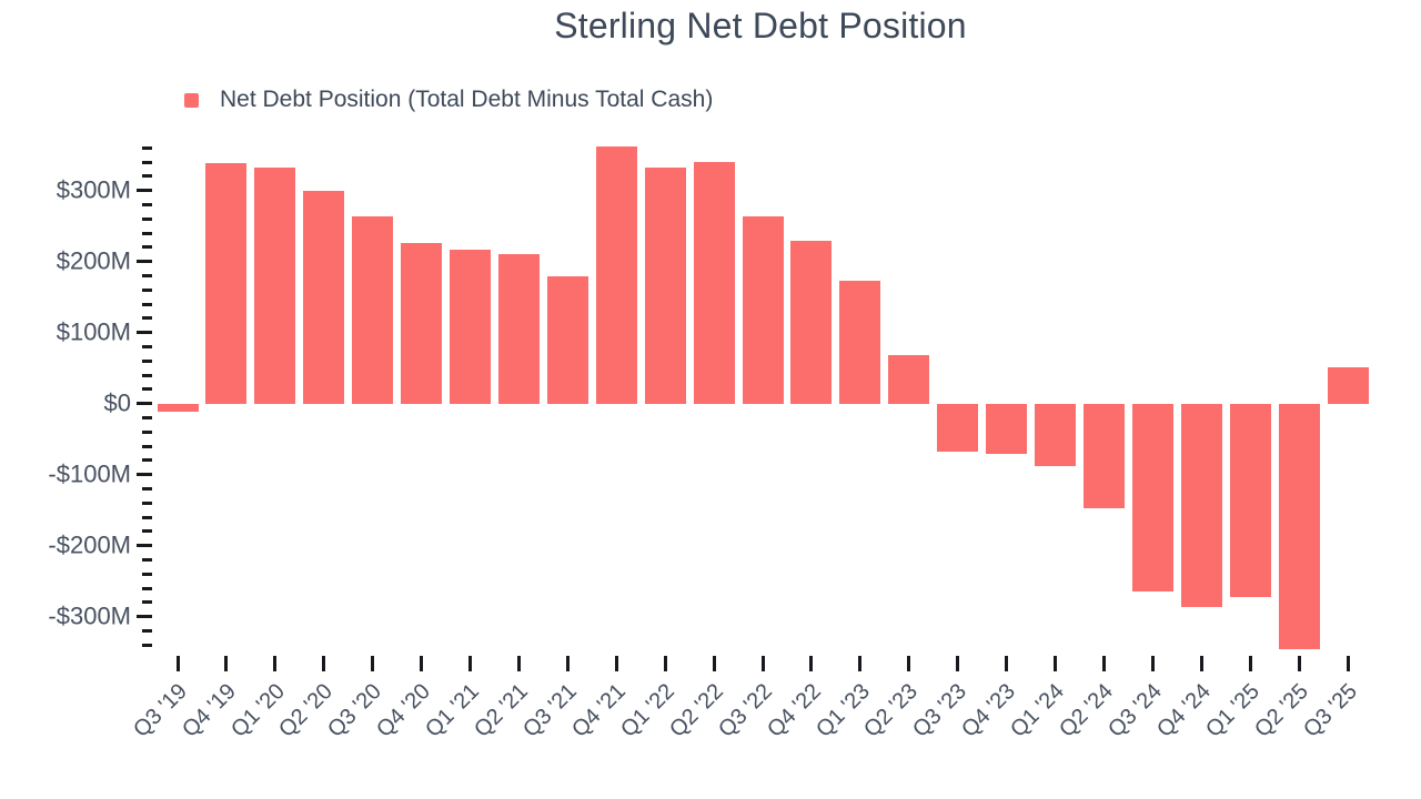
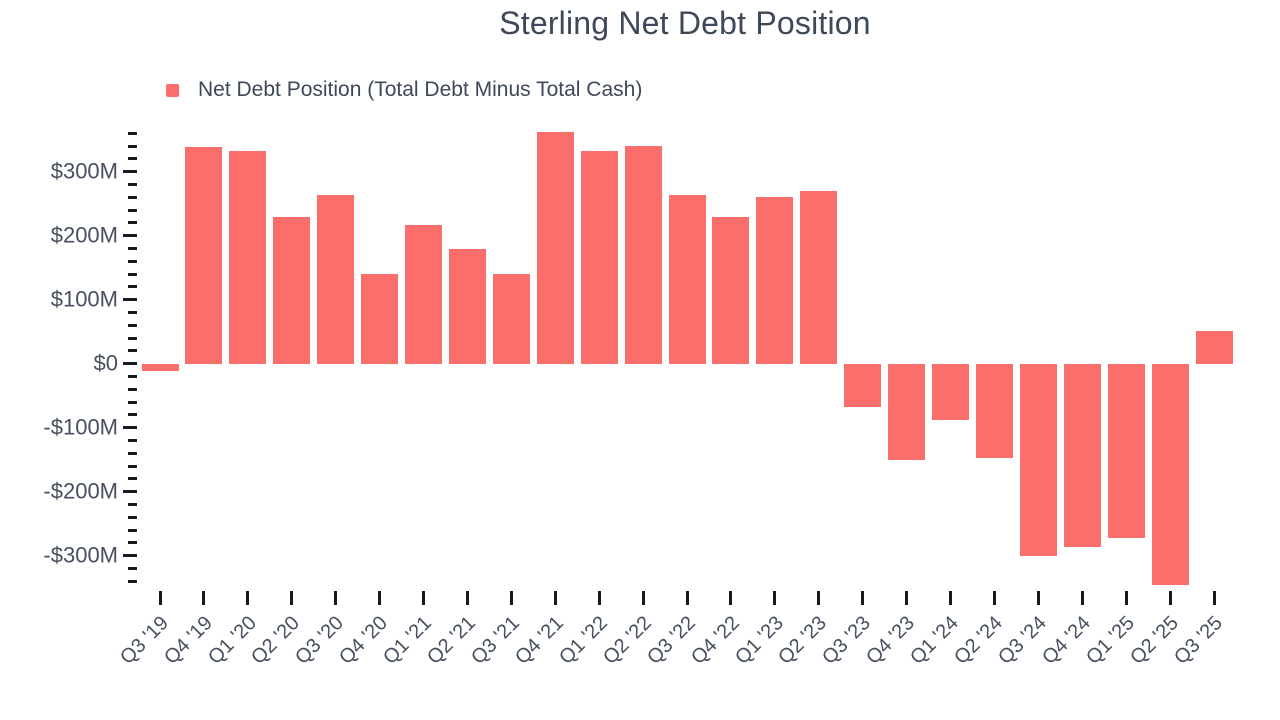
Q2 '20: $300M -> $230M
Q4 '20: $230M -> $140M
Q2 '21: $210M -> $180M
Q3 '21: $180M -> $140M
Q1 '23: $170M -> $260M
Q2 '23: $70M -> $270M
Q4 '23: -$70M -> -$150M
Q3 '24: -$260M -> -$300M
